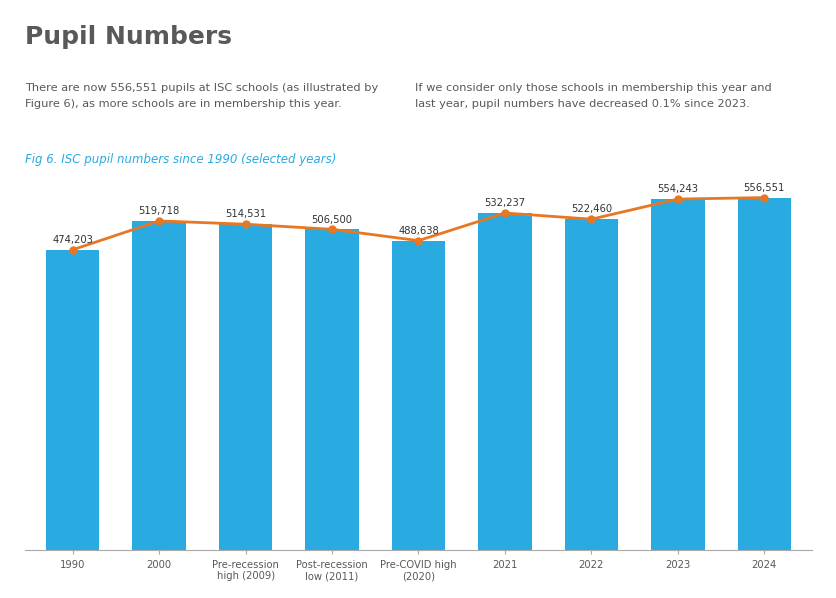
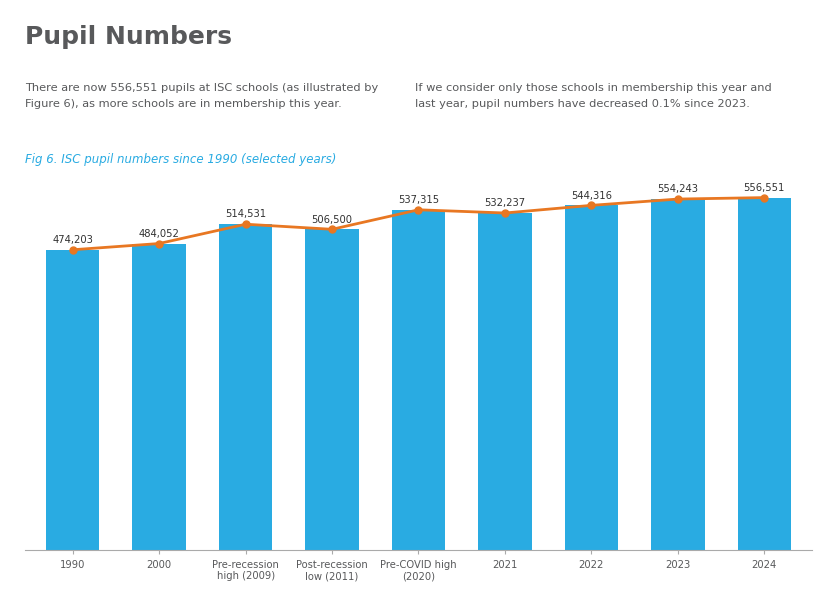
2000: 519,718 -> 484,052
Pre-COVID high (2020): 488,638 -> 537,315
2022: 522,460 -> 544,316
